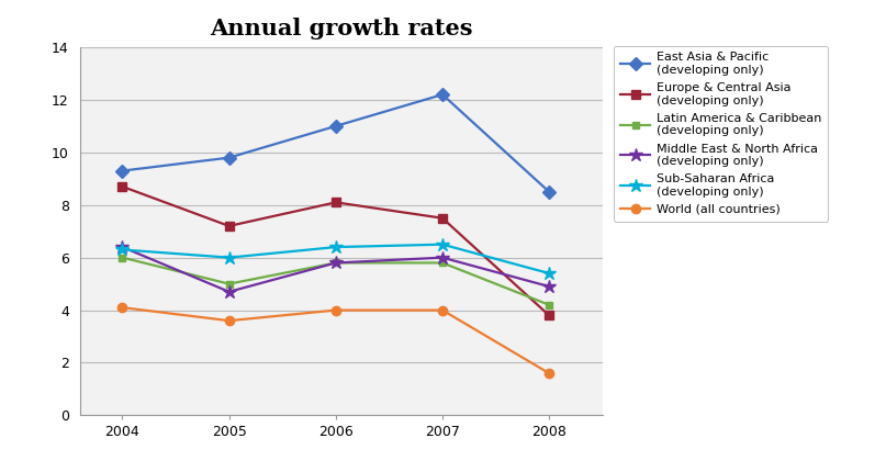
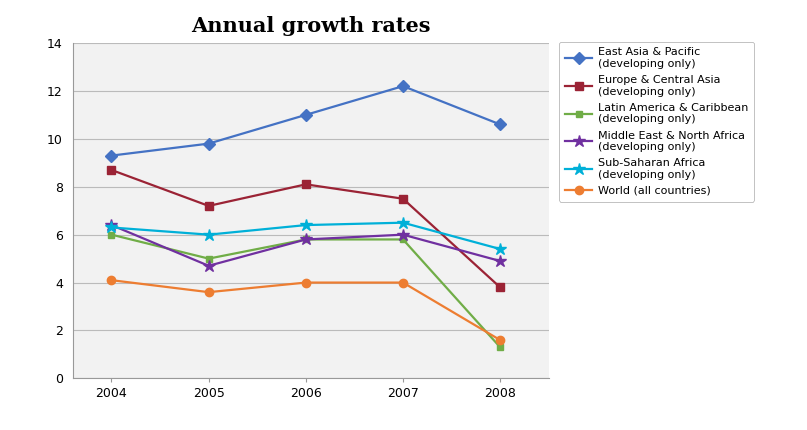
East Asia & Pacific (developing only)/2008: 8.5 -> 10.6
Latin America & Caribbean (developing only)/2008: 4.2 -> 1.3
